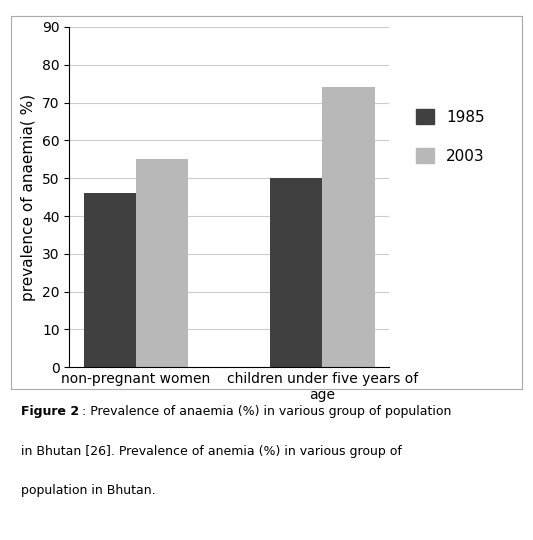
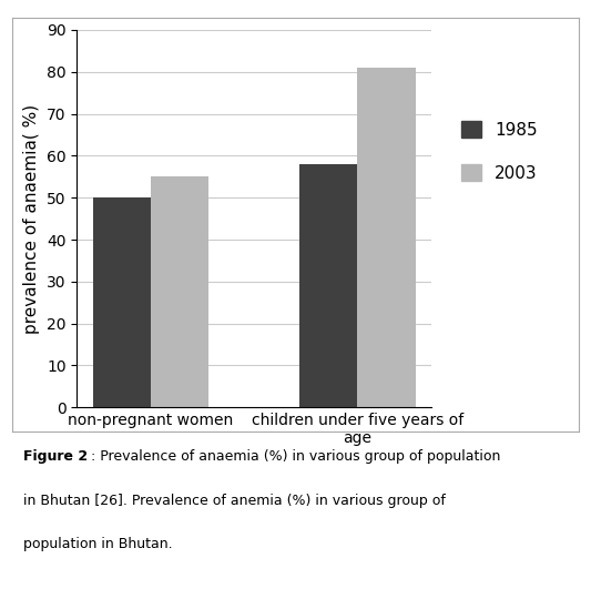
1985/non-pregnant women: 46 -> 50
1985/children under five years of age: 50 -> 58
2003/children under five years of age: 74 -> 81
